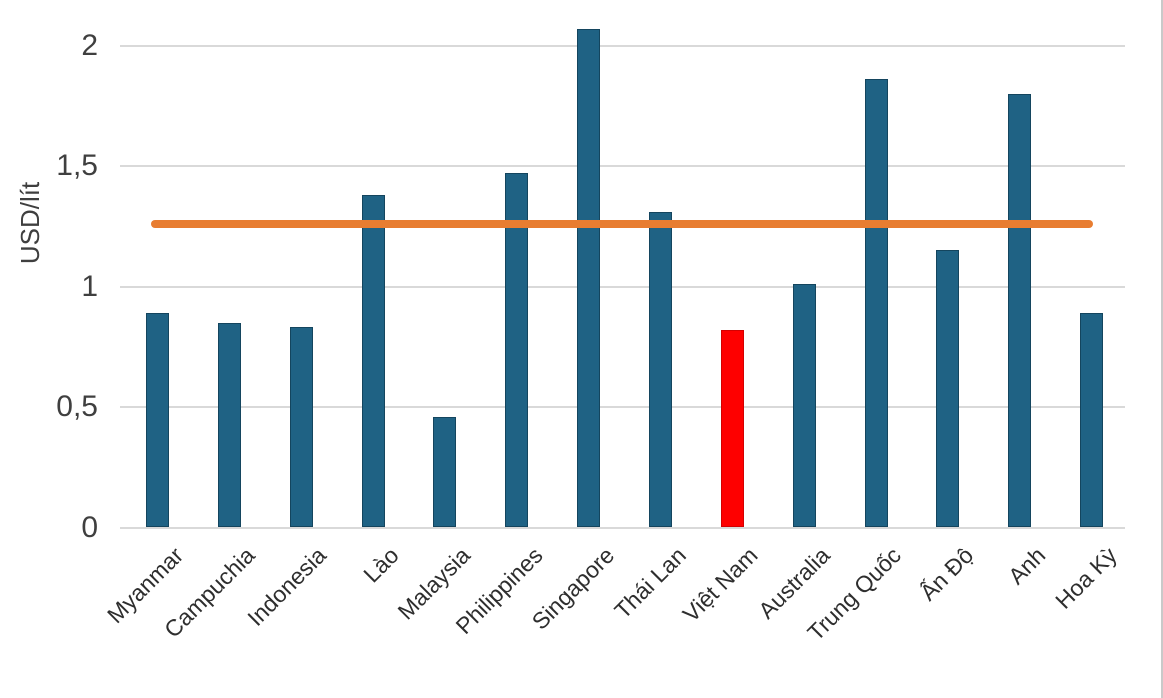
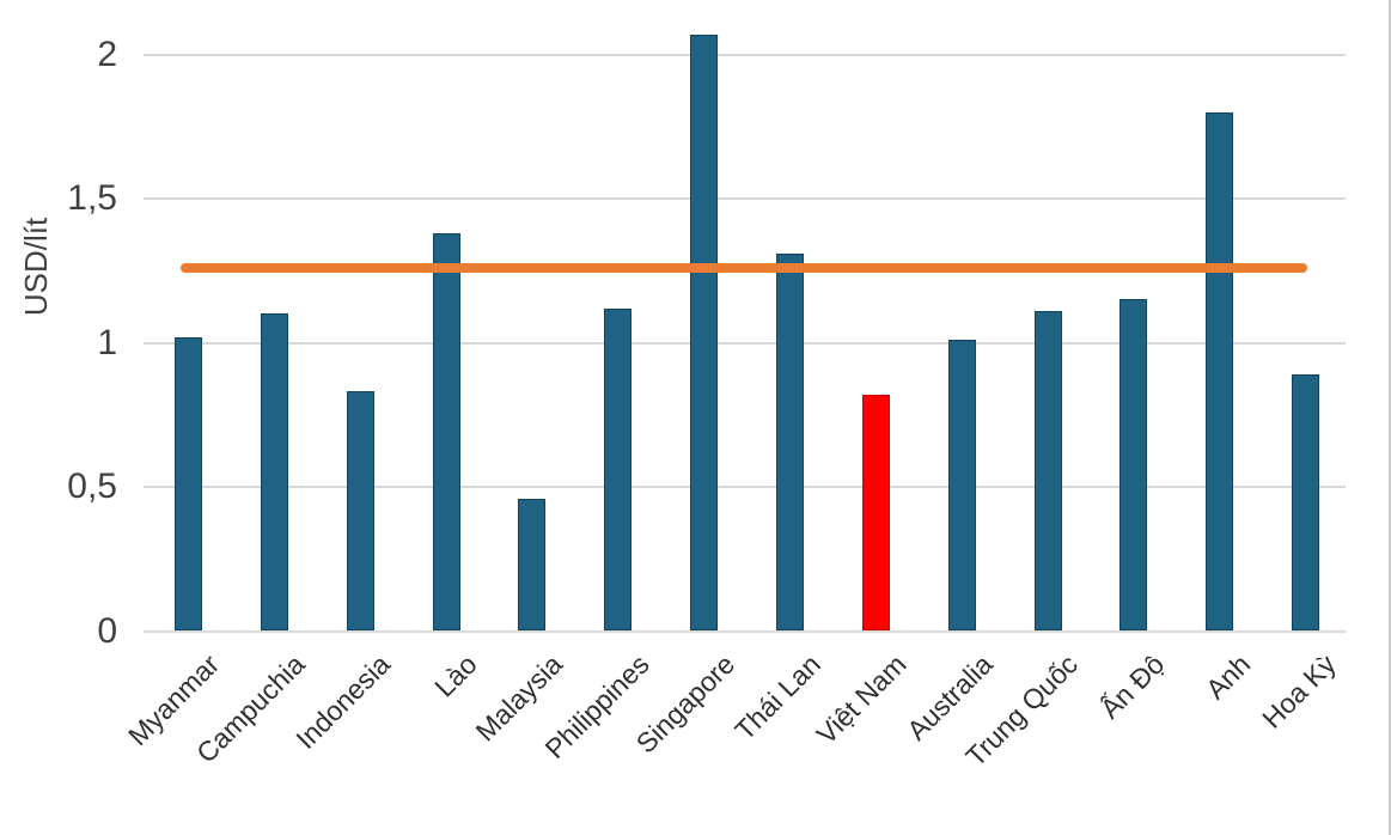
Myanmar: 0.89 -> 1.02
Campuchia: 0.85 -> 1.10
Philippines: 1.47 -> 1.12
Trung Quốc: 1.86 -> 1.11
